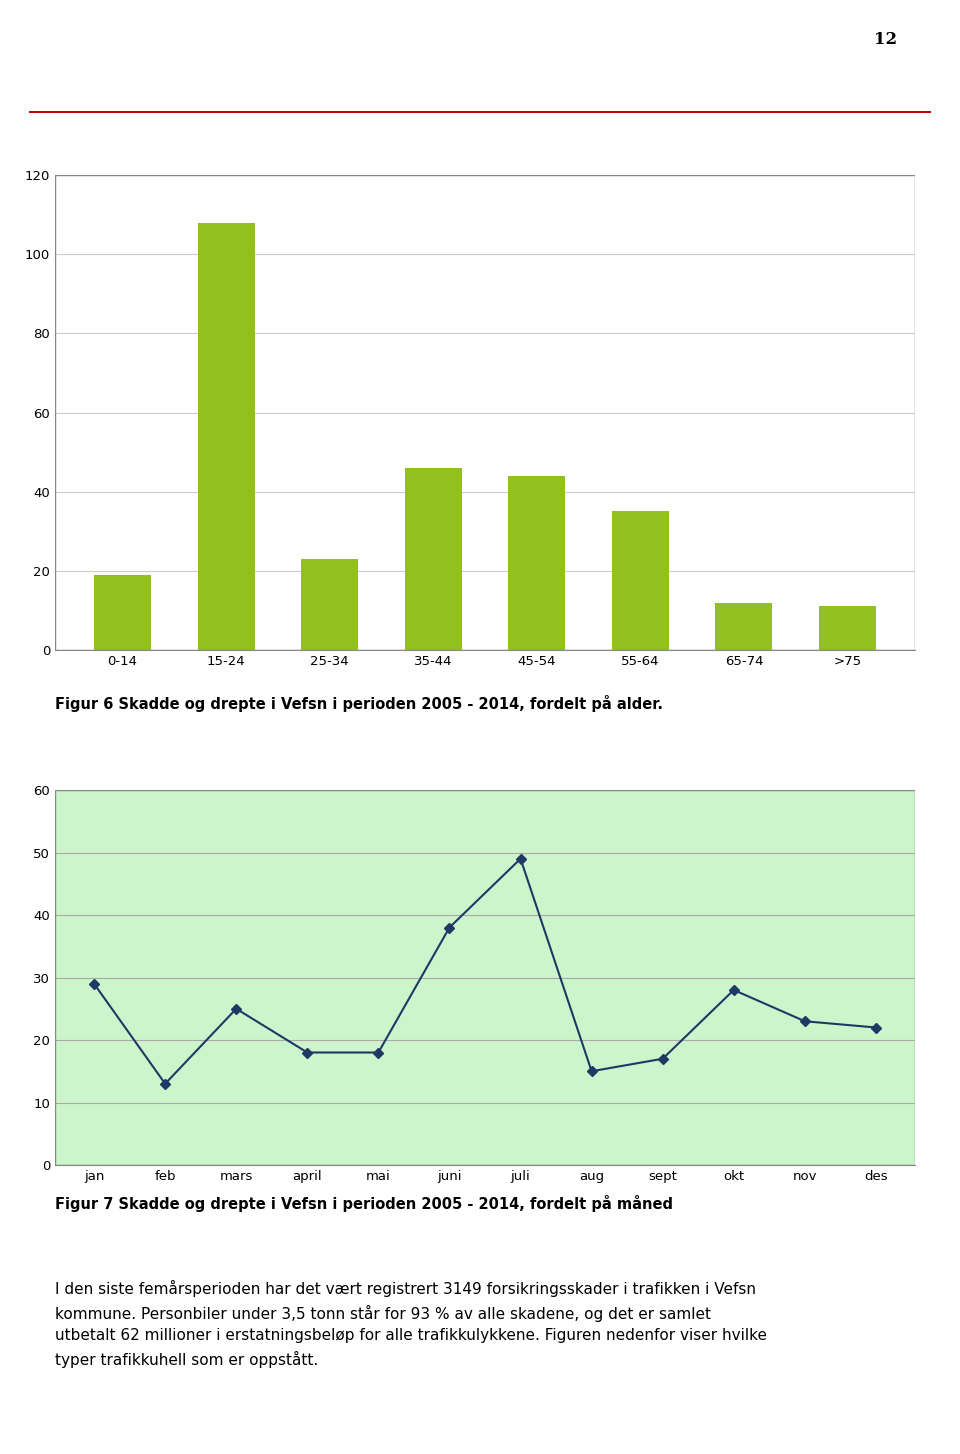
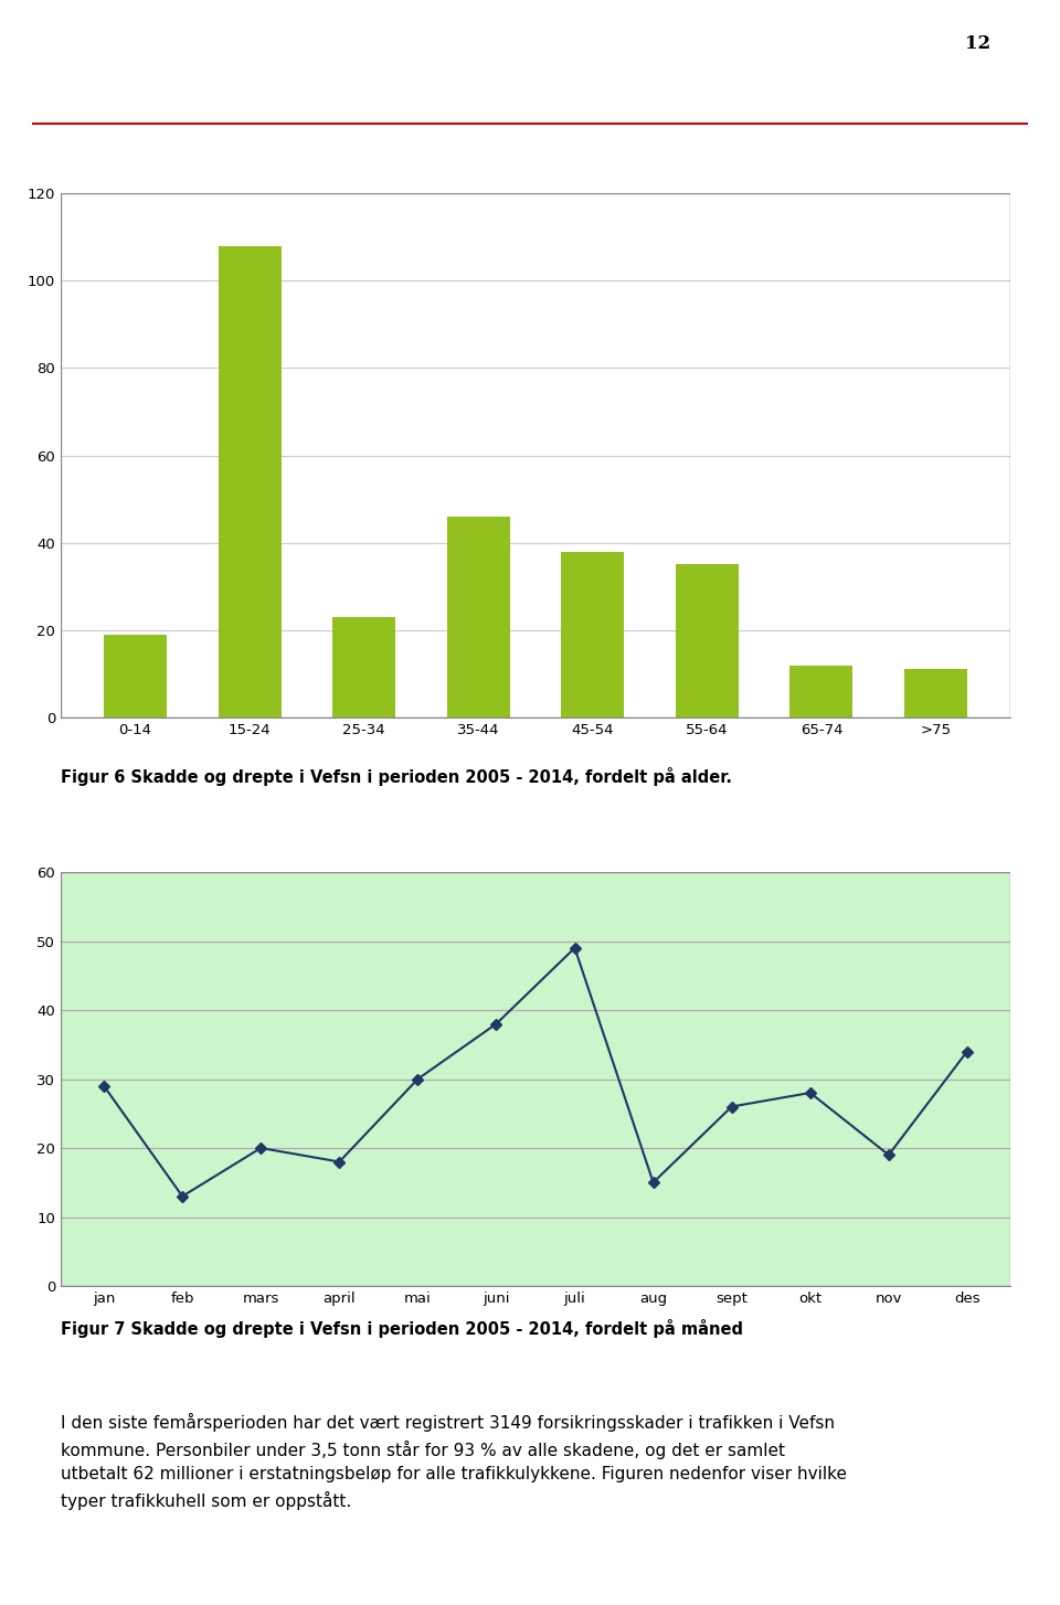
45-54: 44 -> 38
mars: 25 -> 20
mai: 18 -> 30
sept: 17 -> 26
nov: 23 -> 19
des: 22 -> 34
